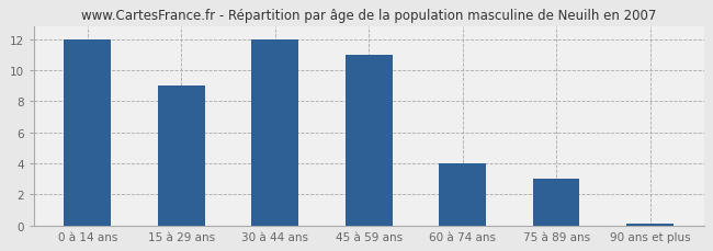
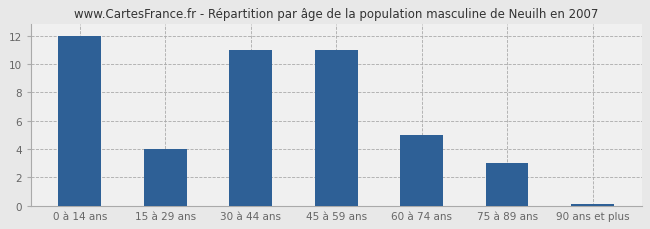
15 à 29 ans: 9.0 -> 4.0
30 à 44 ans: 12.0 -> 11.0
60 à 74 ans: 4.0 -> 5.0
